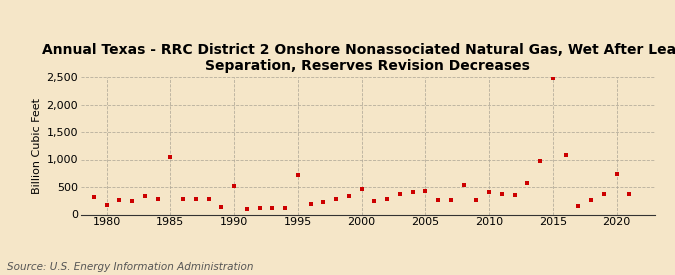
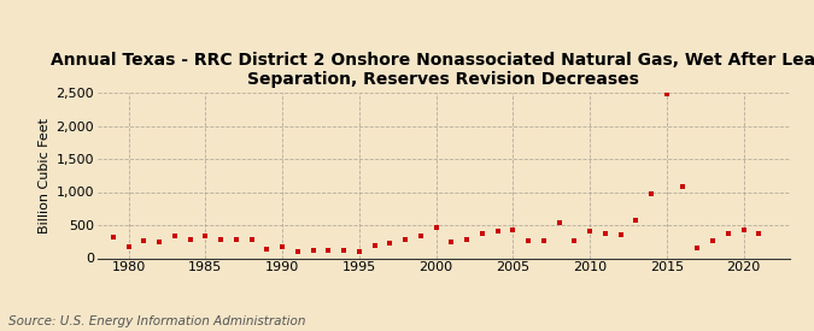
1985: 1,040 -> 340
1990: 520 -> 160
1995: 720 -> 100
2020: 740 -> 430
